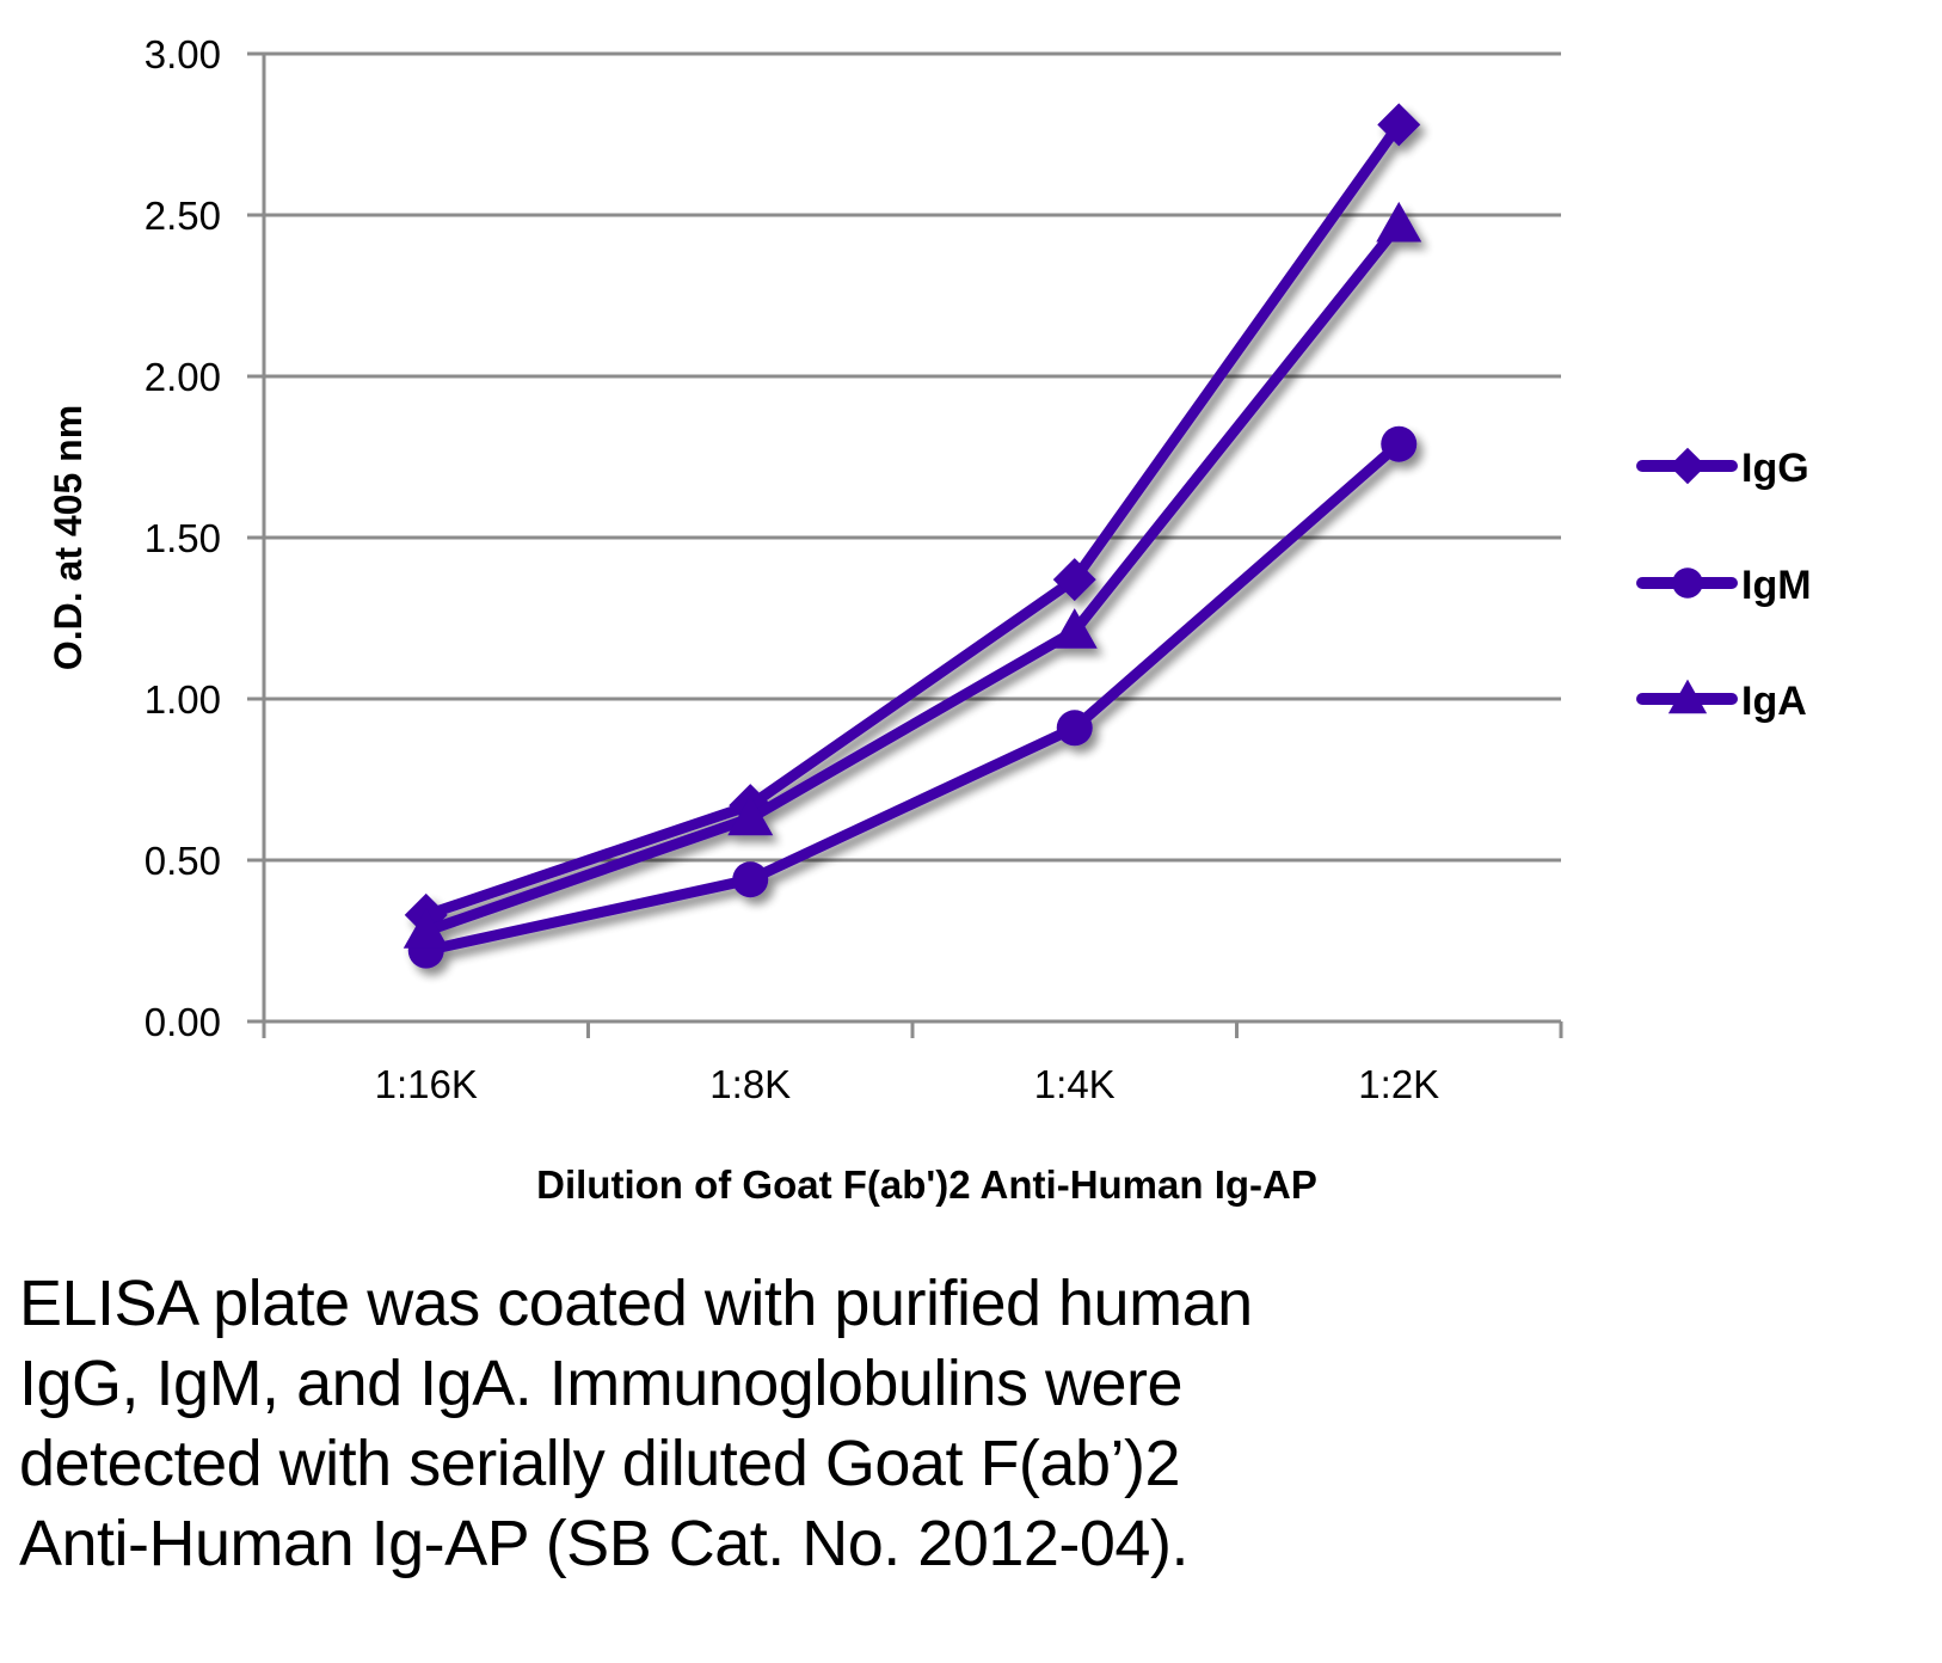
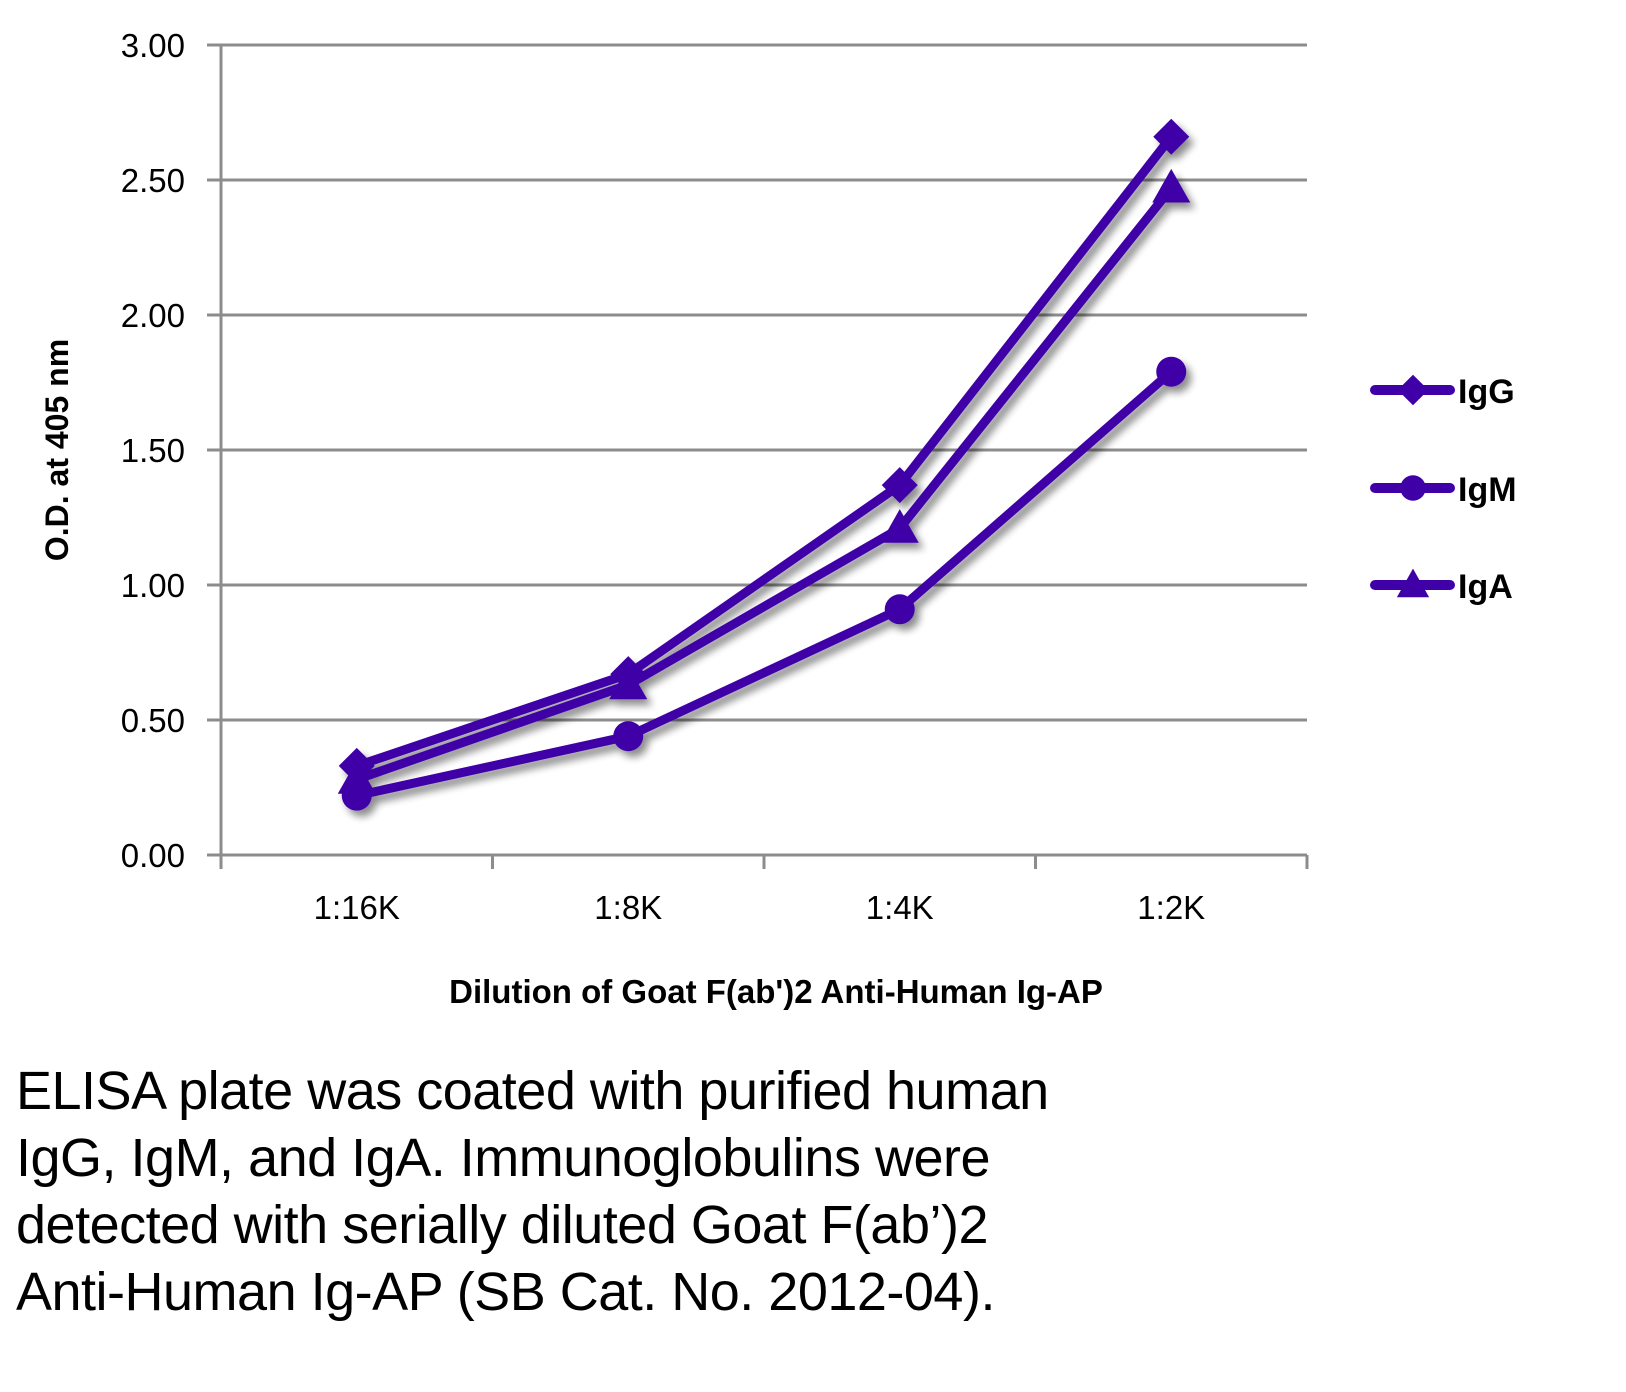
IgG/1:2K: 2.78 -> 2.66
